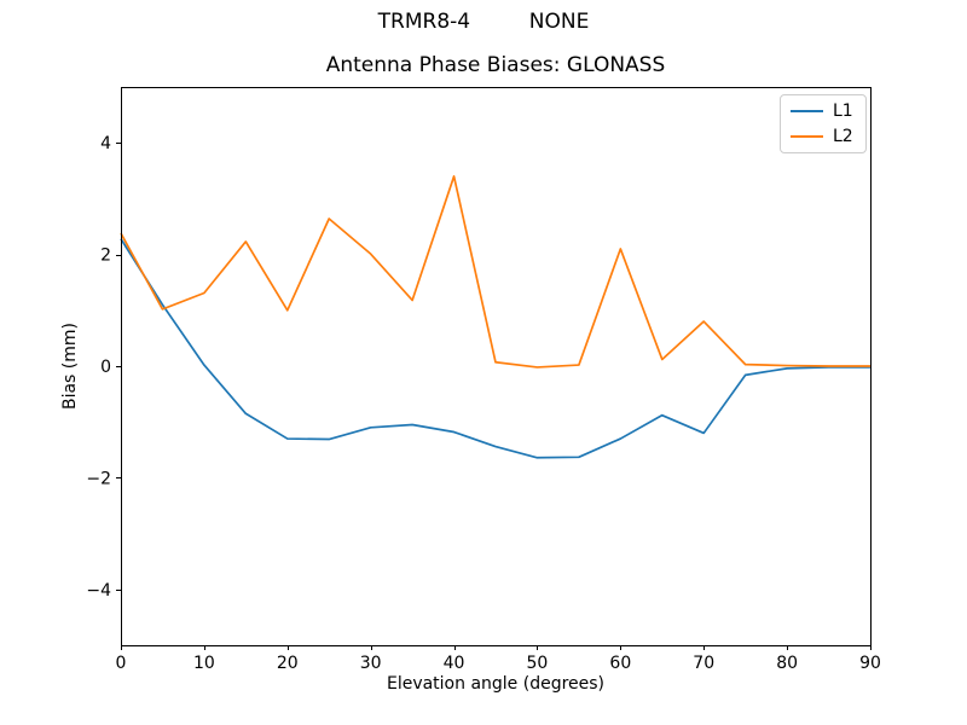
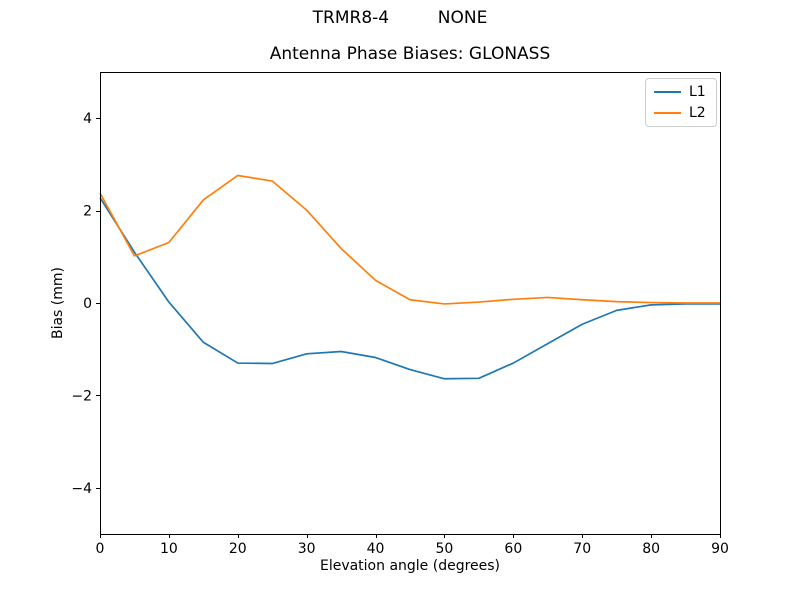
L2/20: 1.0 -> 2.8
L2/40: 3.4 -> 0.5
L2/60: 2.1 -> 0.1
L1/70: -1.2 -> -0.5
L2/70: 0.8 -> 0.1
